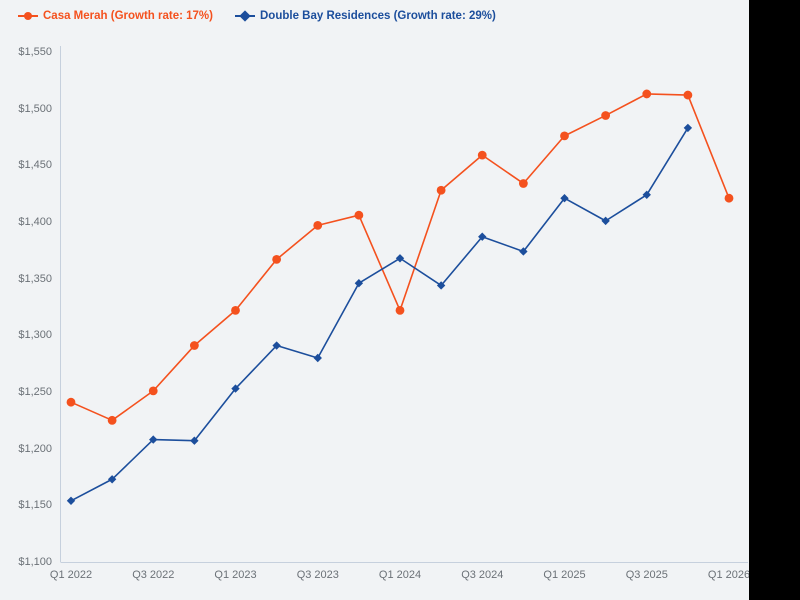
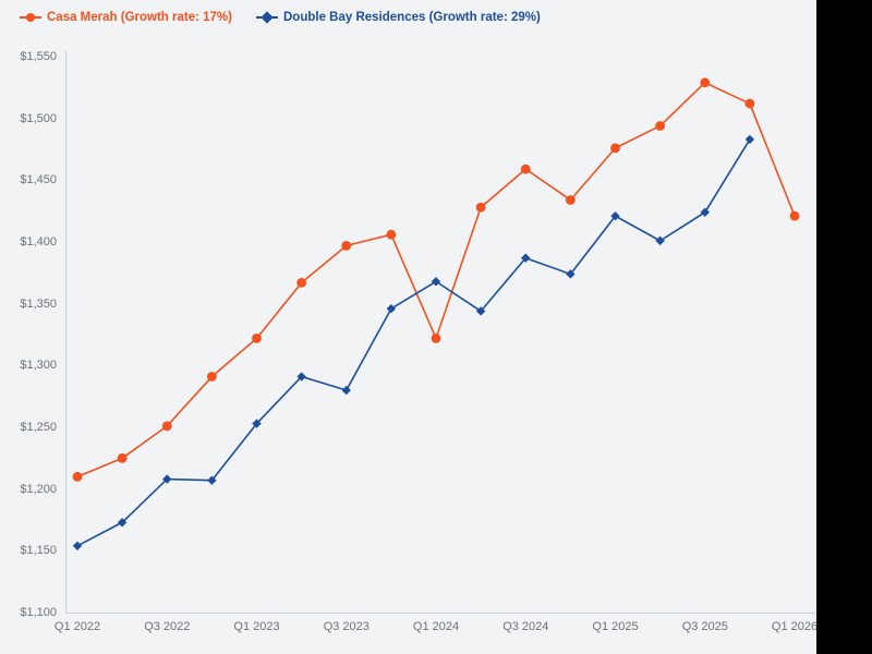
Casa Merah (Growth rate: 17%)/Q1 2022: $1241 -> $1210
Casa Merah (Growth rate: 17%)/Q3 2025: $1513 -> $1529
